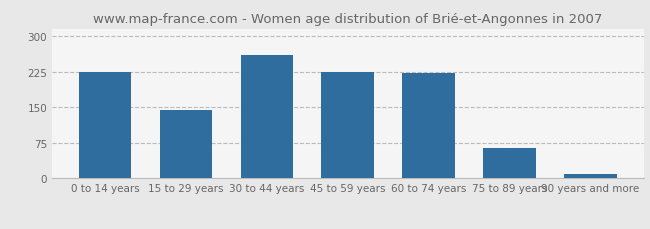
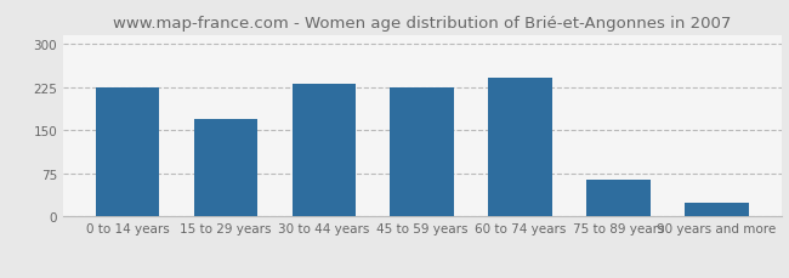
15 to 29 years: 145 -> 170
30 to 44 years: 260 -> 230
60 to 74 years: 223 -> 240
90 years and more: 10 -> 25
